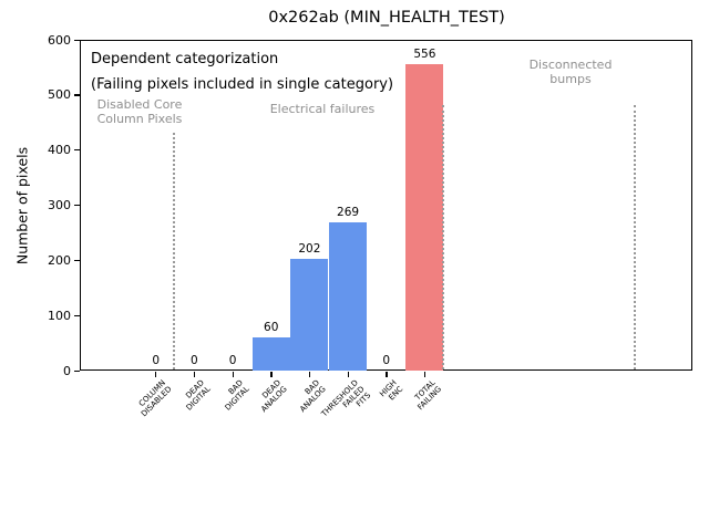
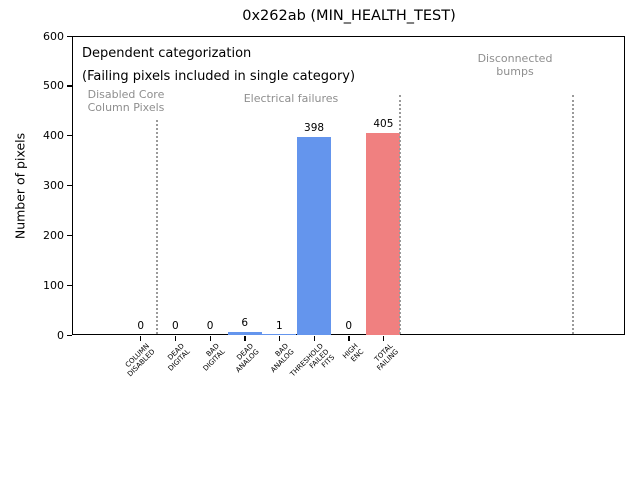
DEAD ANALOG: 60 -> 6
BAD ANALOG: 202 -> 1
THRESHOLD FAILED FITS: 269 -> 398
TOTAL FAILING: 556 -> 405
